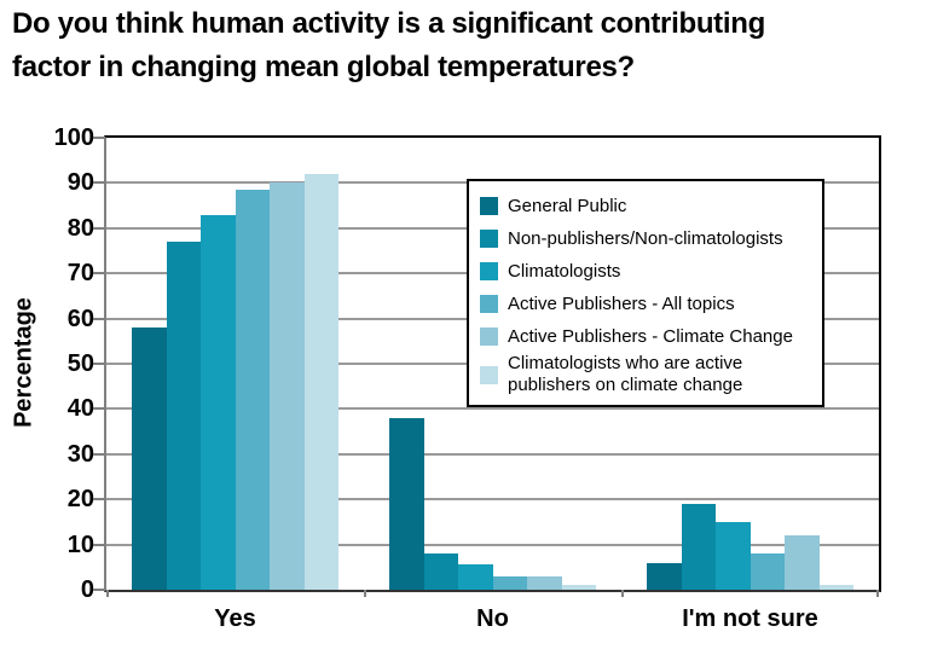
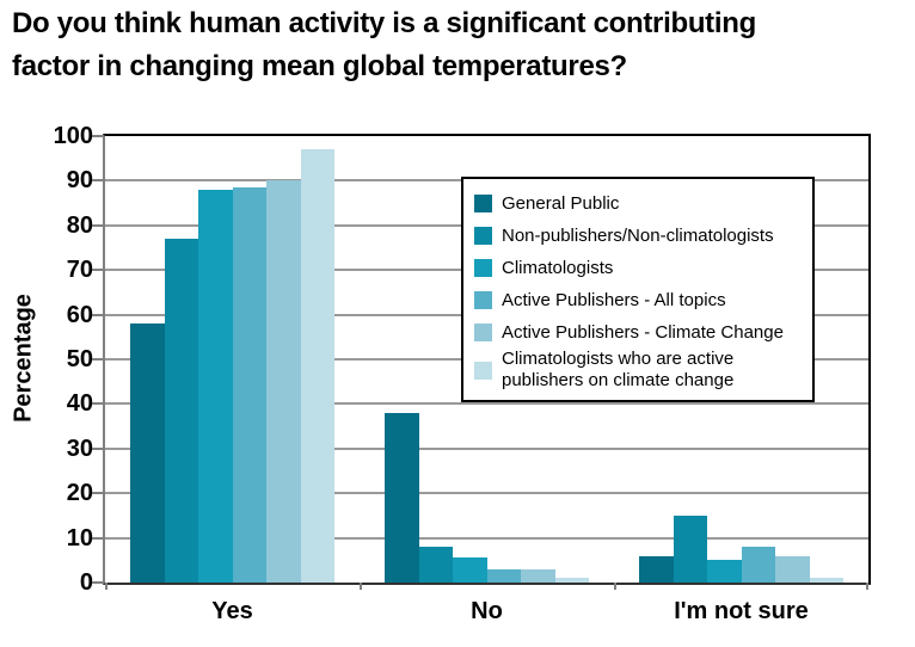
Climatologists/Yes: 83 -> 88
Climatologists who are active publishers on climate change/Yes: 92 -> 97
Non-publishers/Non-climatologists/I'm not sure: 19 -> 15
Climatologists/I'm not sure: 15 -> 5
Active Publishers - Climate Change/I'm not sure: 12 -> 6
